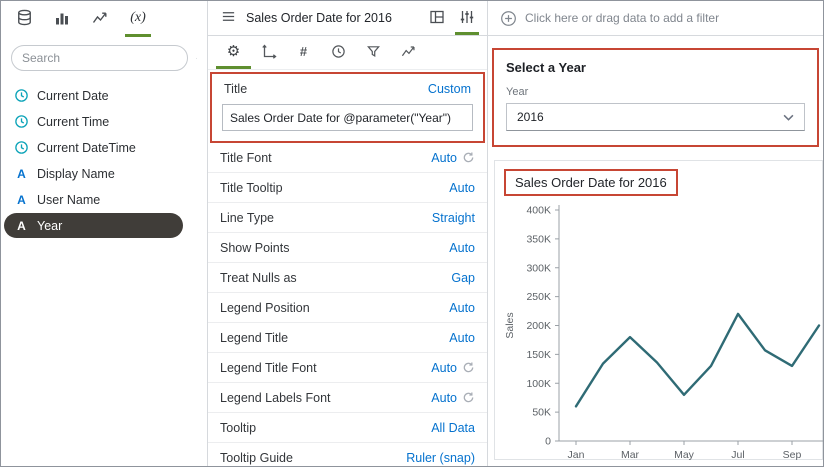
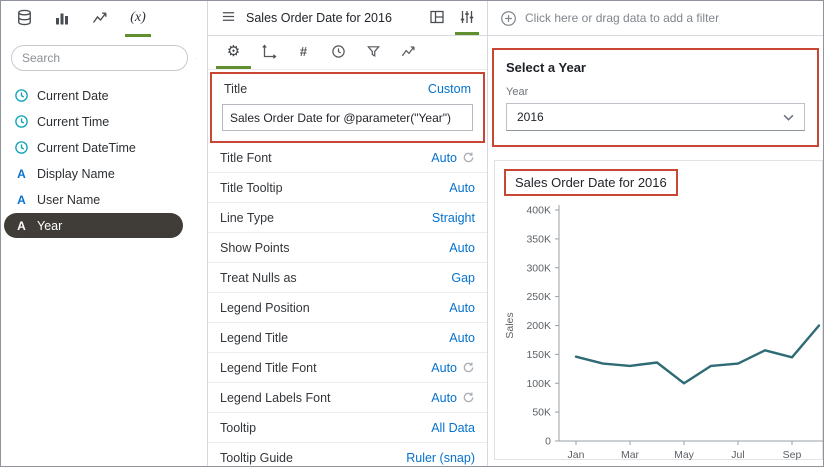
Jan: 60K -> 150K
Mar: 180K -> 130K
May: 80K -> 100K
Jul: 220K -> 130K
Sep: 130K -> 140K
